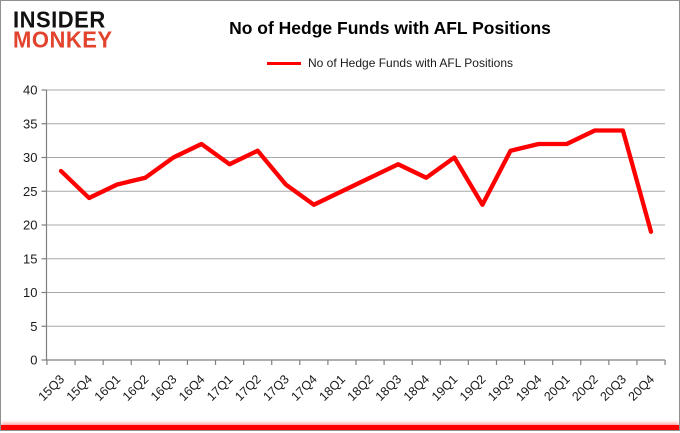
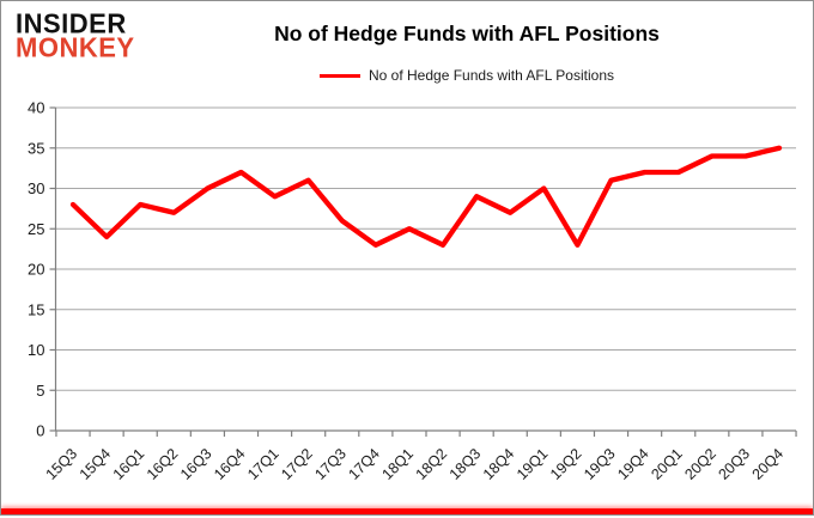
16Q1: 26 -> 28
18Q2: 27 -> 23
20Q4: 19 -> 35
